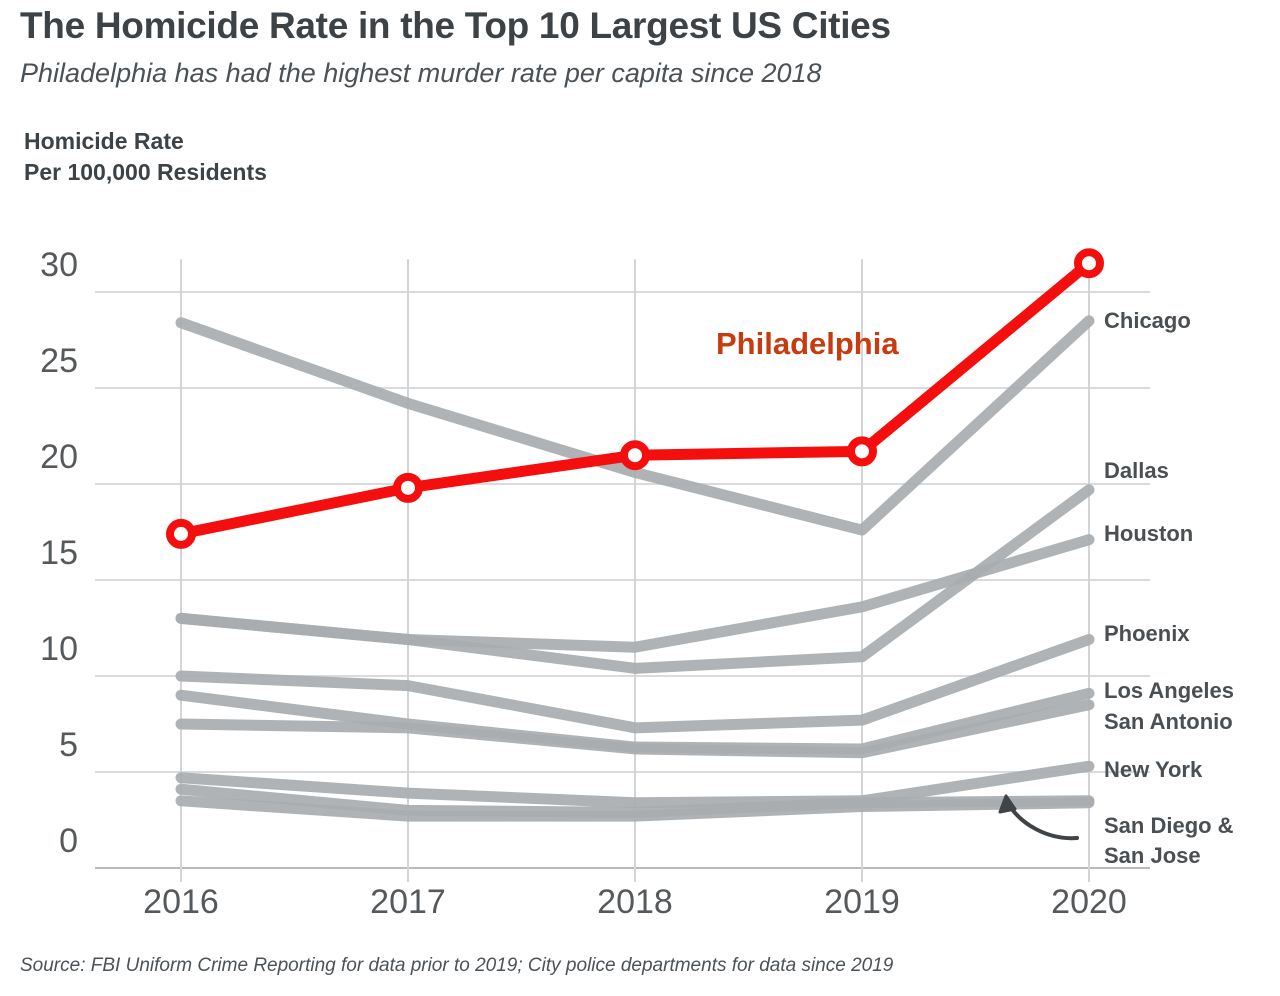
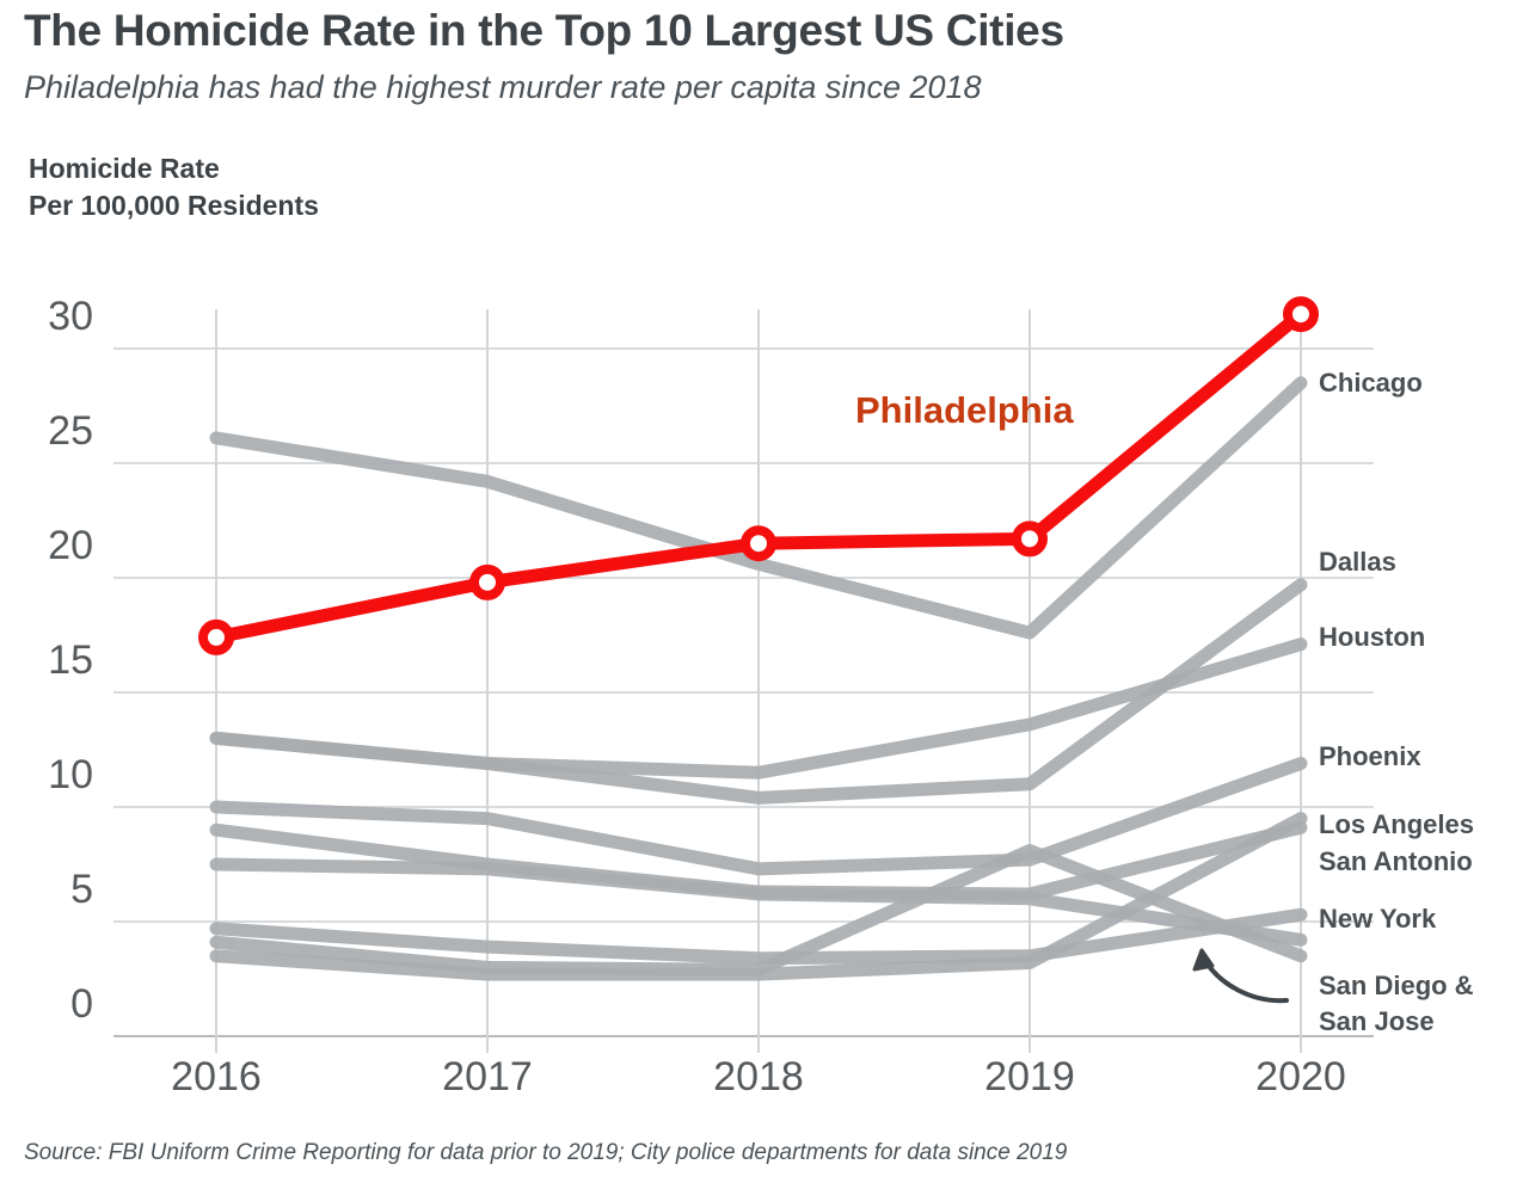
Chicago/2016: 28.4 -> 26.1
San Diego & San Jose/2019: 3.4 -> 8.1
San Antonio/2020: 8.5 -> 4.2
San Jose/2020: 3.4 -> 9.5
